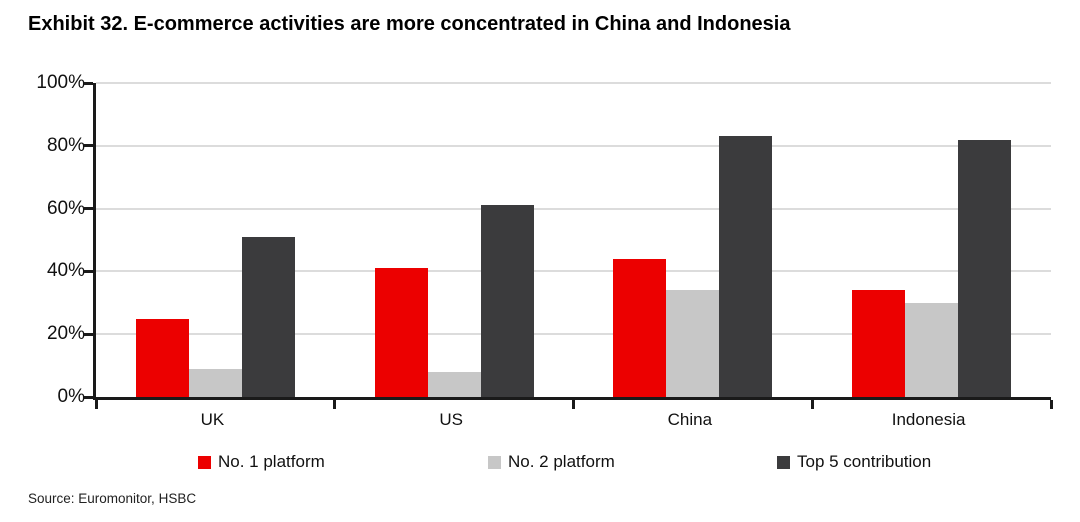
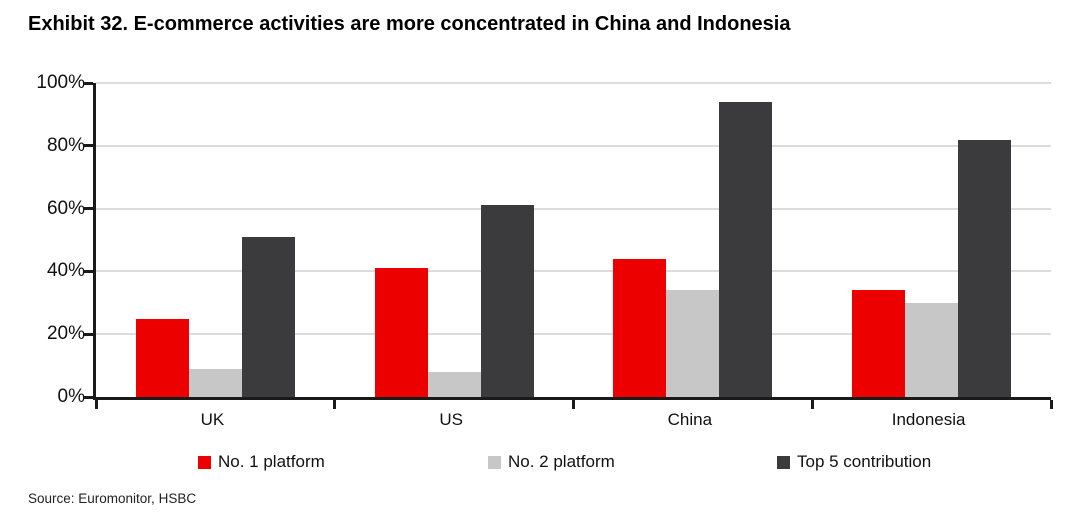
Top 5 contribution/China: 83% -> 94%
